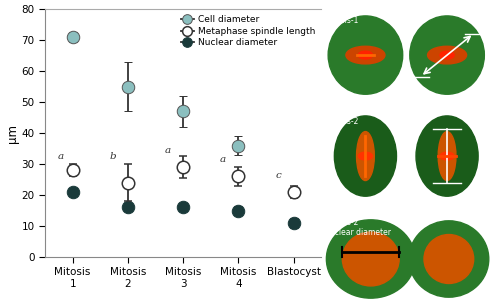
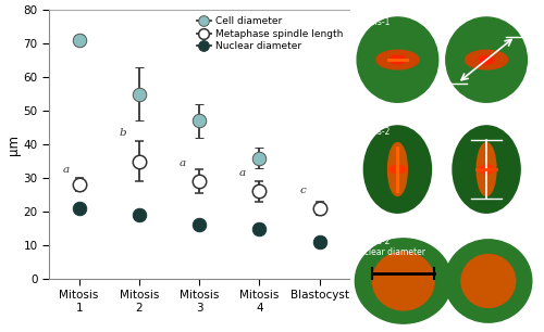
Metaphase spindle length/Mitosis 2: 24 -> 35
Nuclear diameter/Mitosis 2: 16 -> 19
